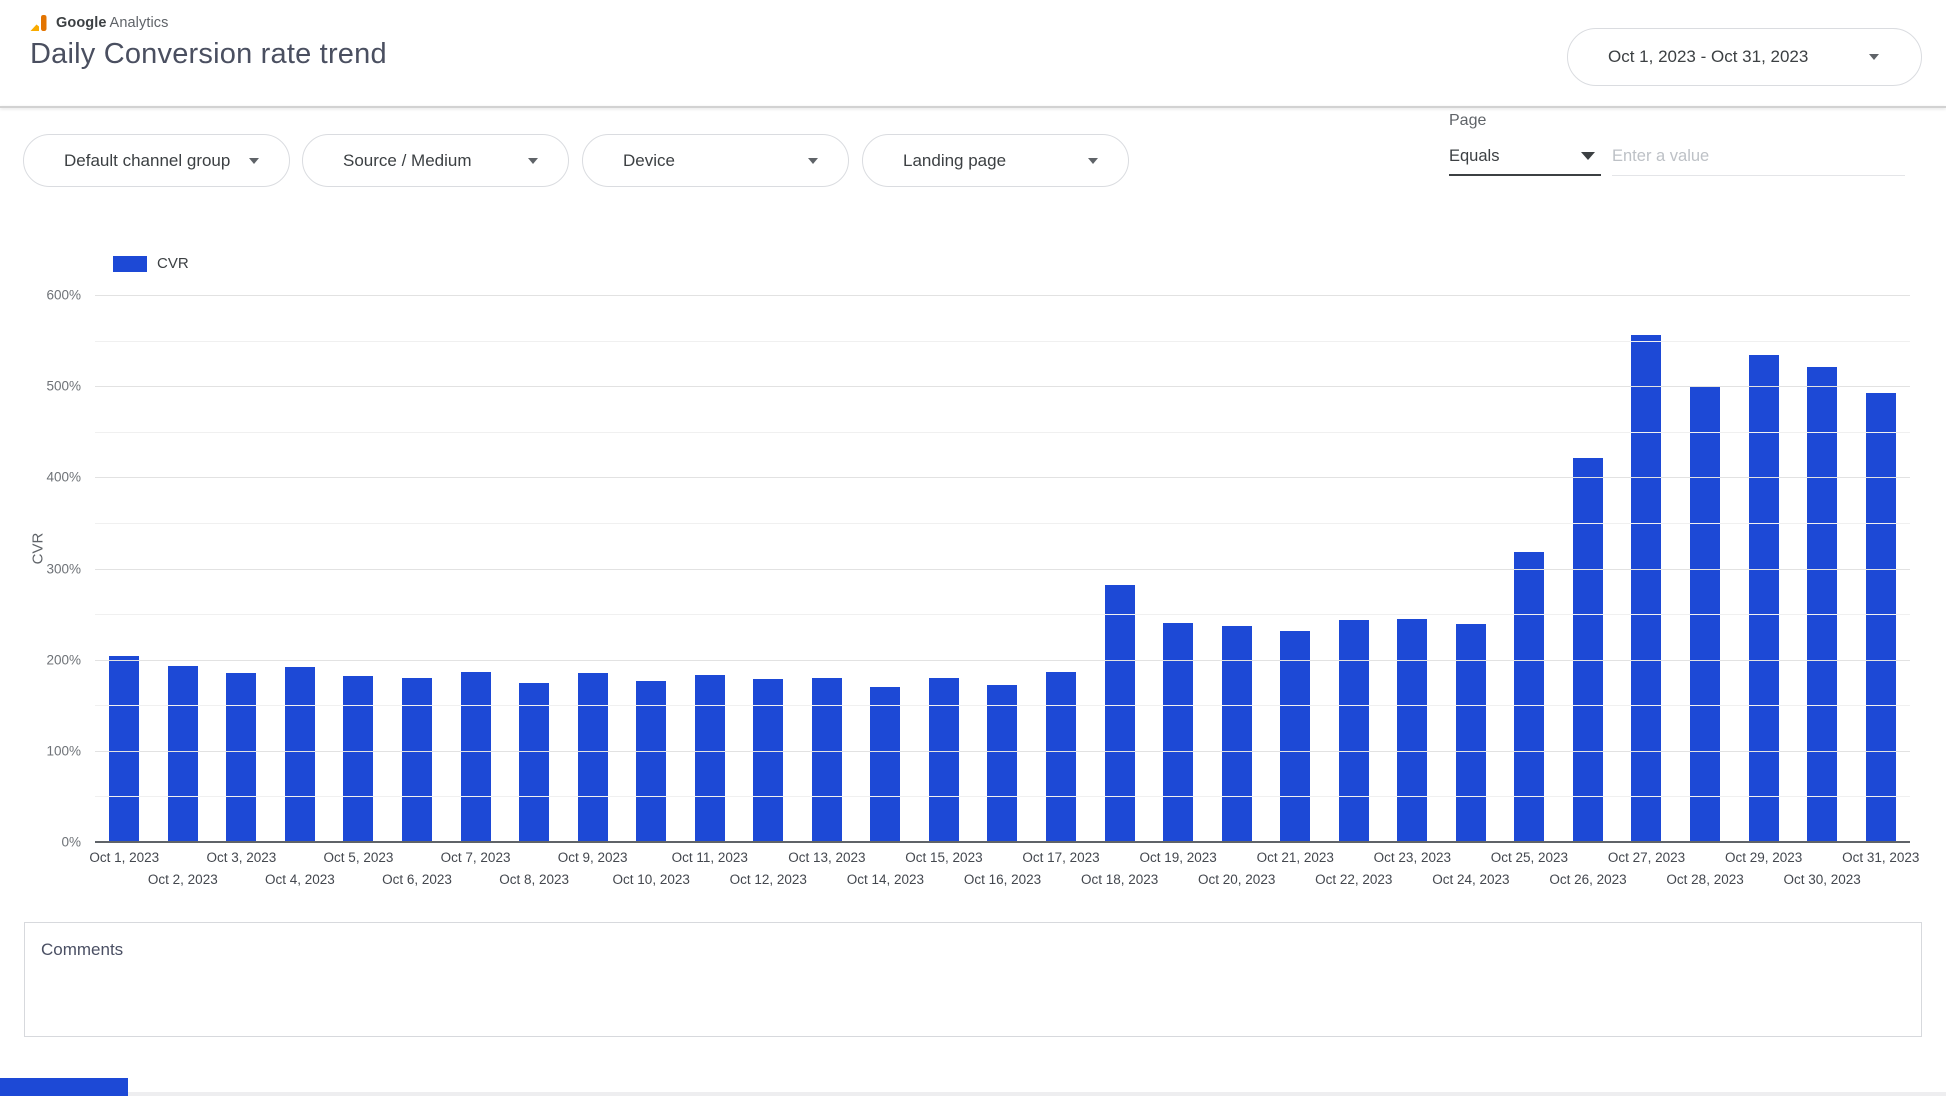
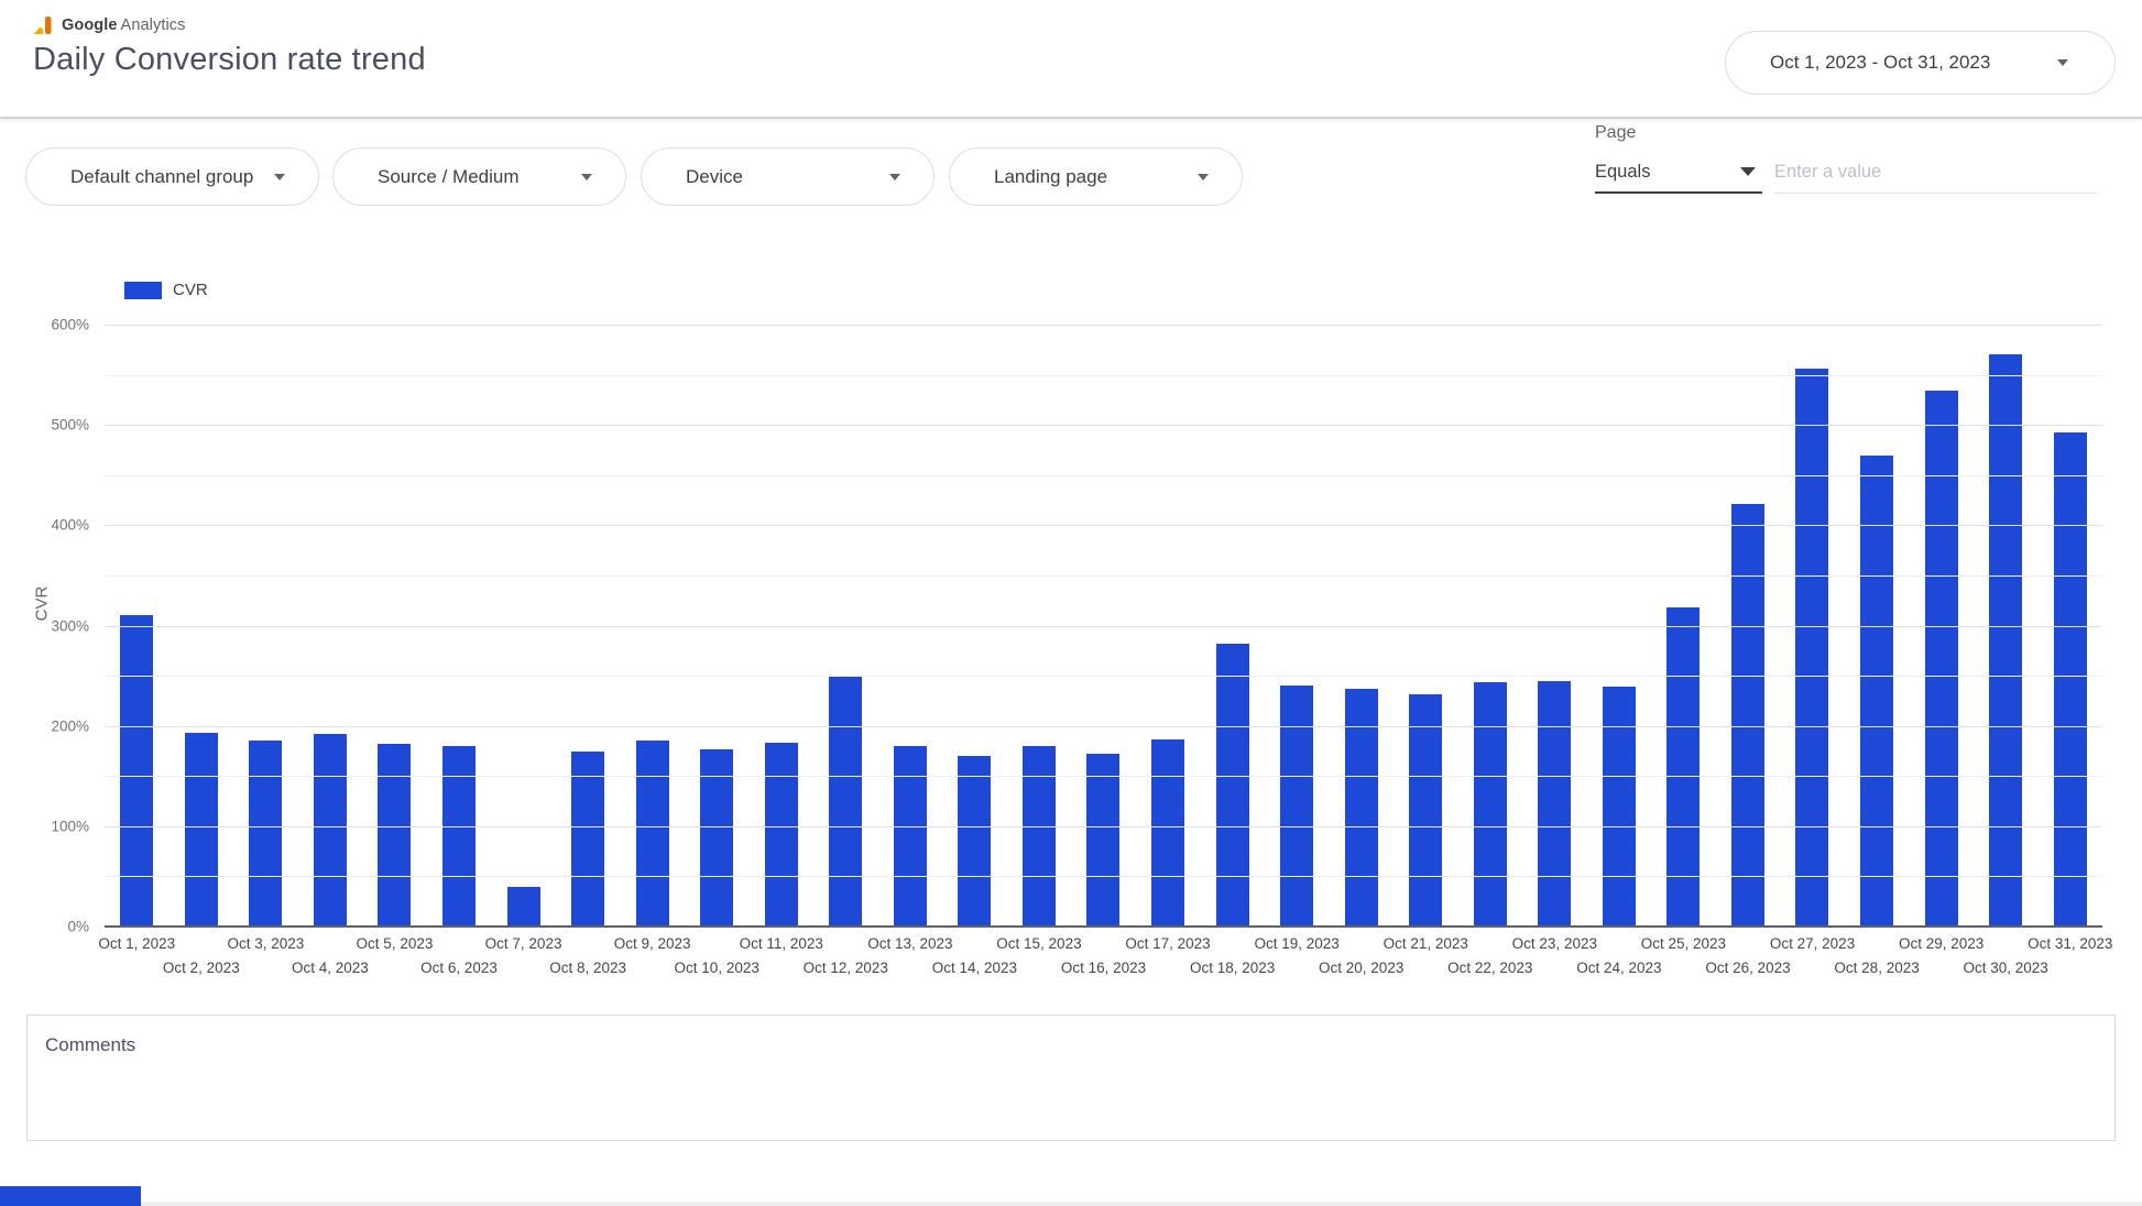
Oct 1, 2023: 200% -> 310%
Oct 7, 2023: 190% -> 40%
Oct 12, 2023: 180% -> 250%
Oct 28, 2023: 500% -> 470%
Oct 30, 2023: 520% -> 570%
